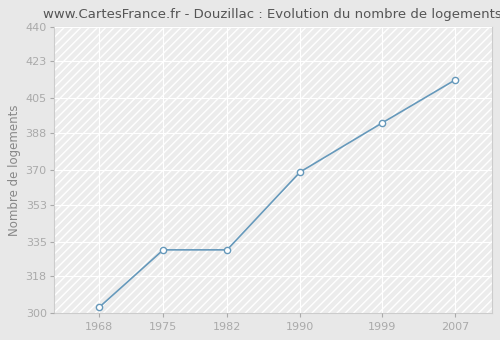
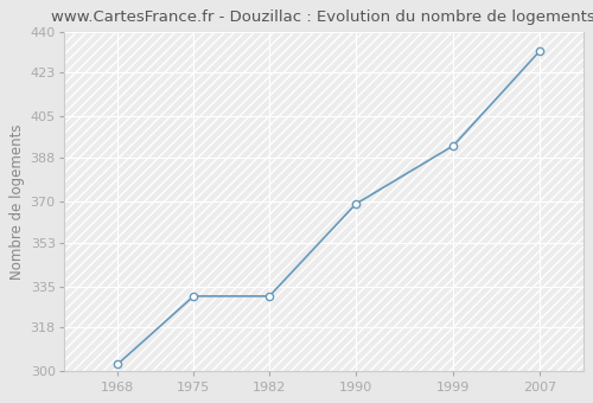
2007: 414 -> 432
